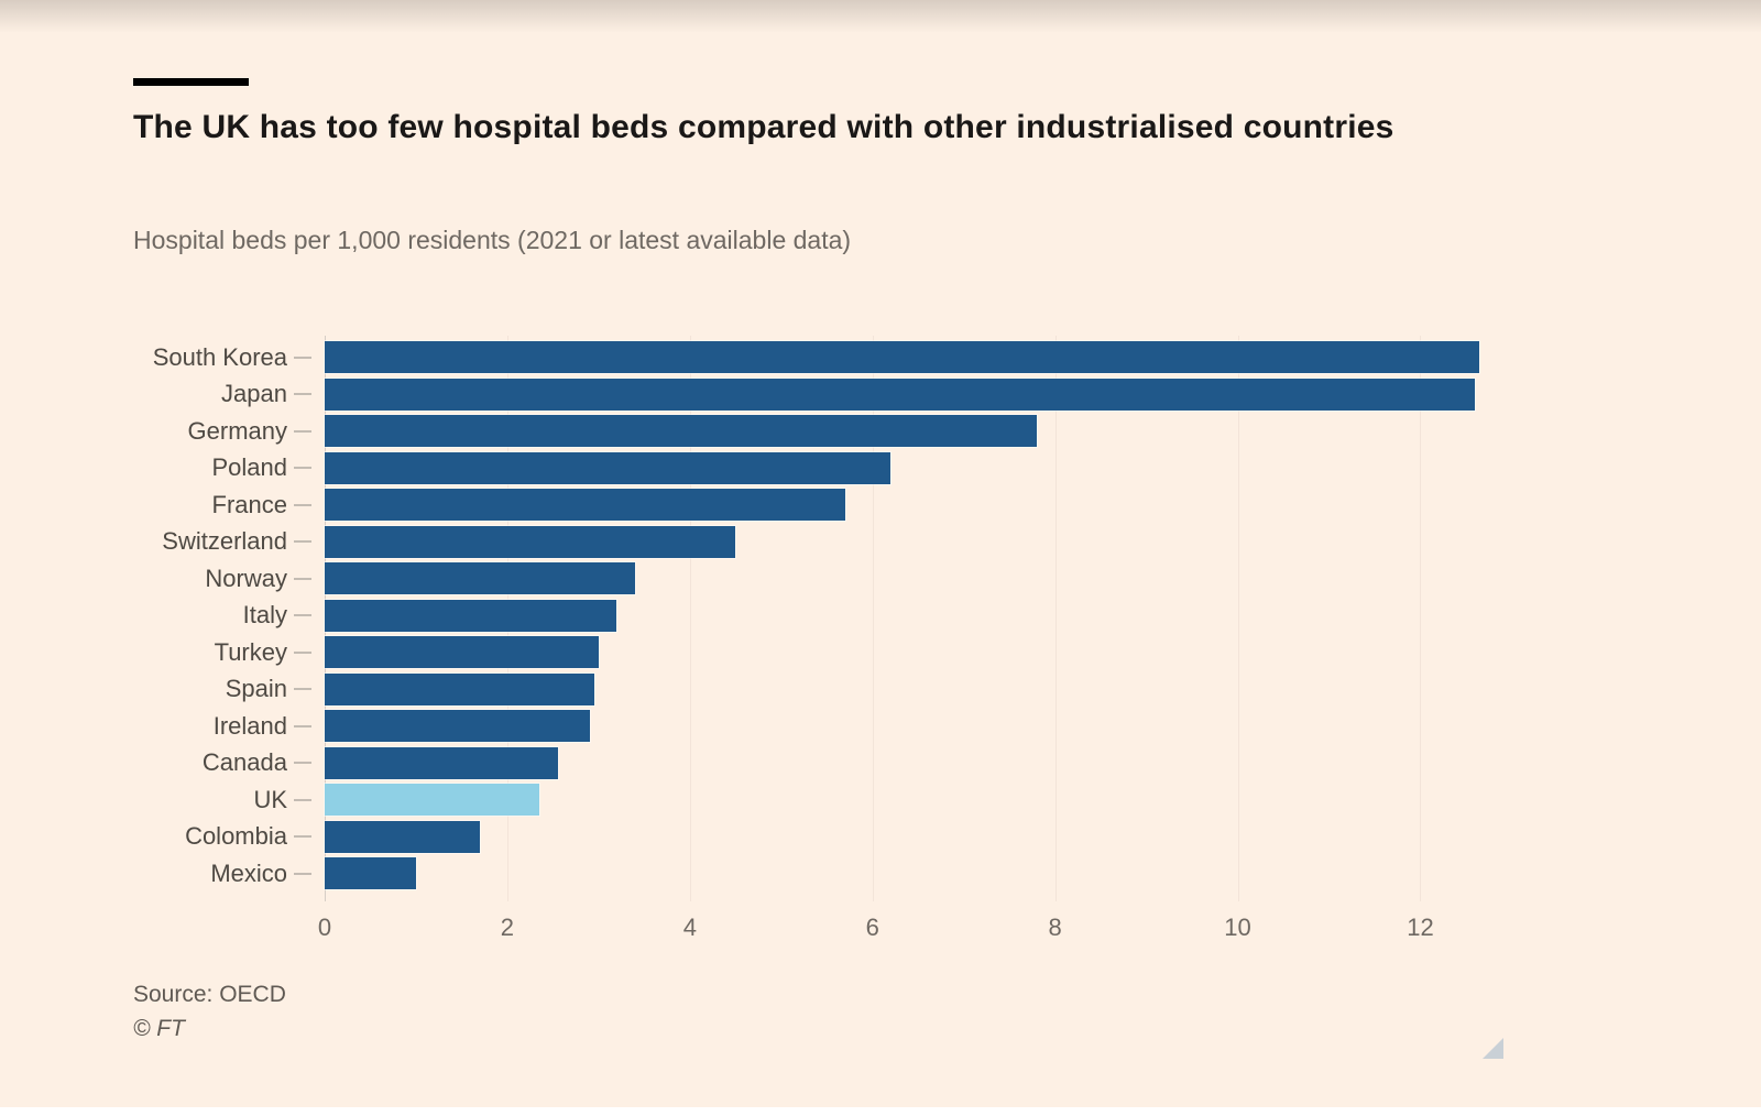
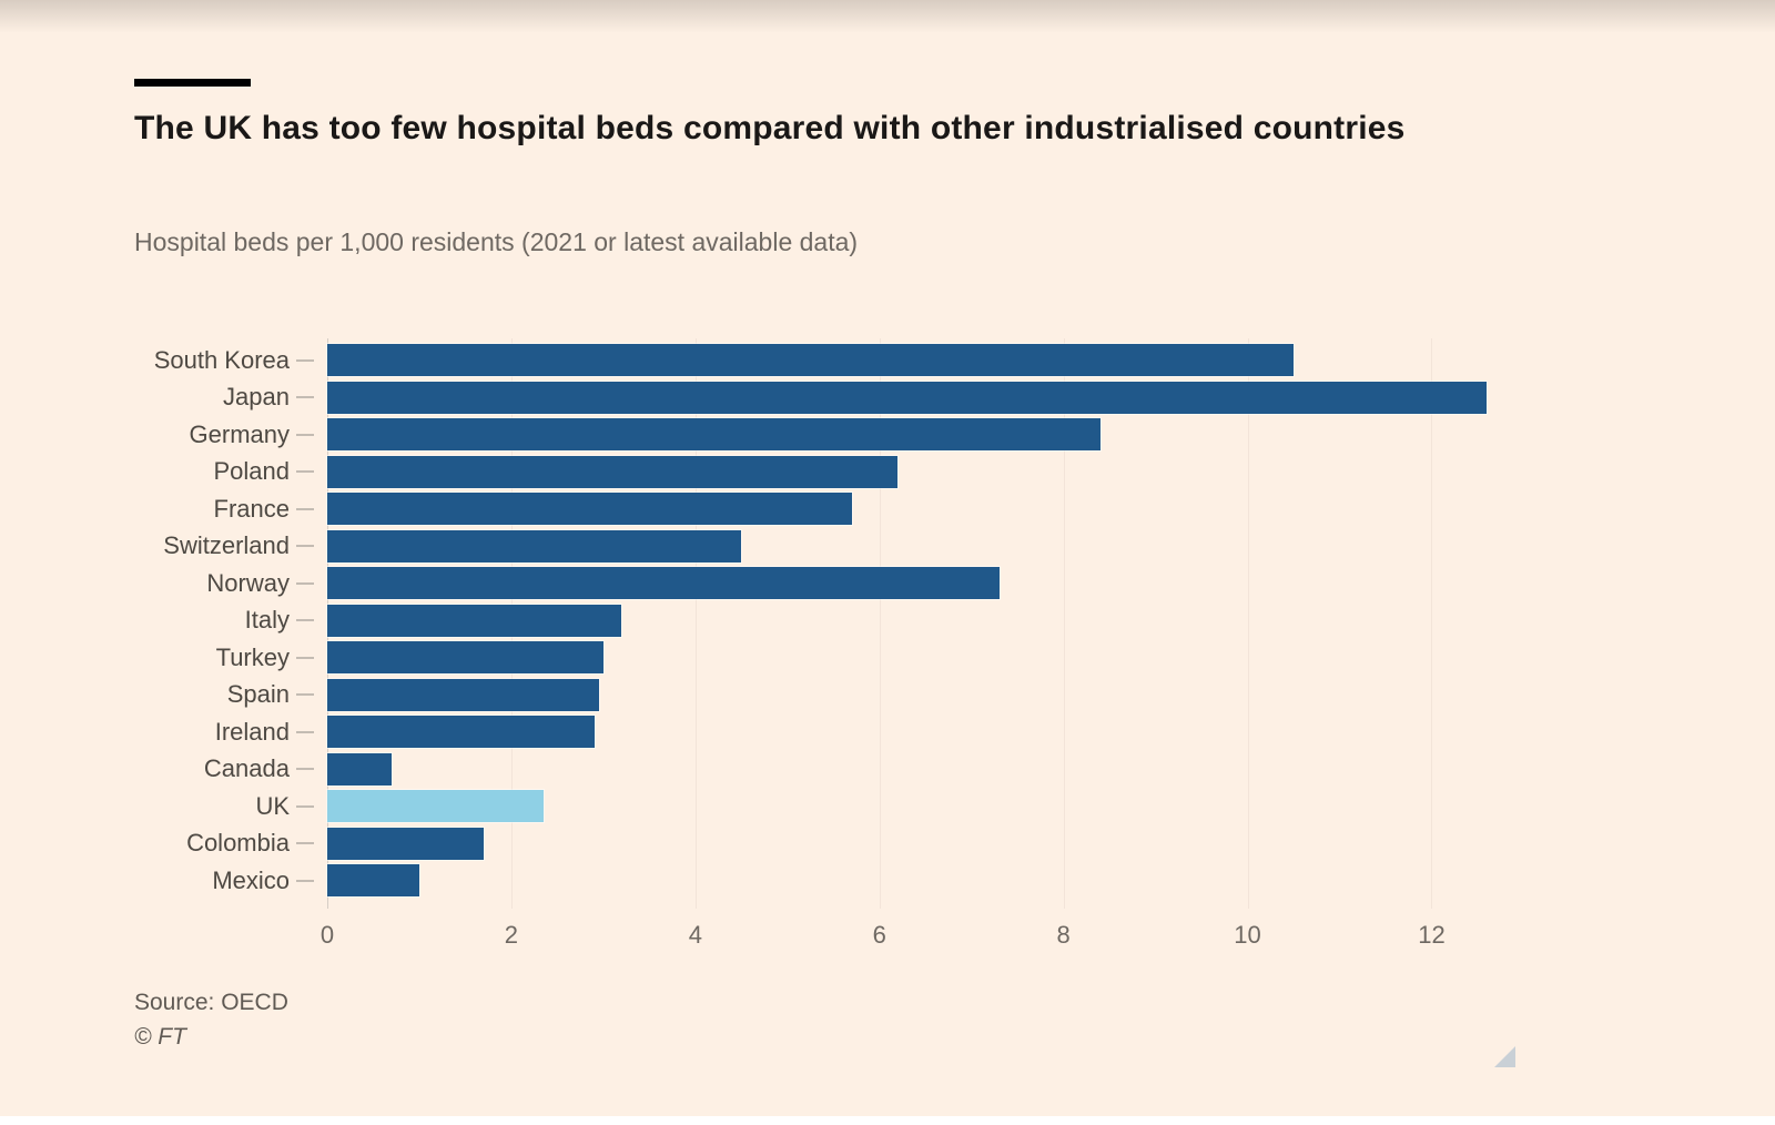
South Korea: 12.7 -> 10.5
Germany: 7.8 -> 8.4
Norway: 3.4 -> 7.3
Canada: 2.5 -> 0.7
